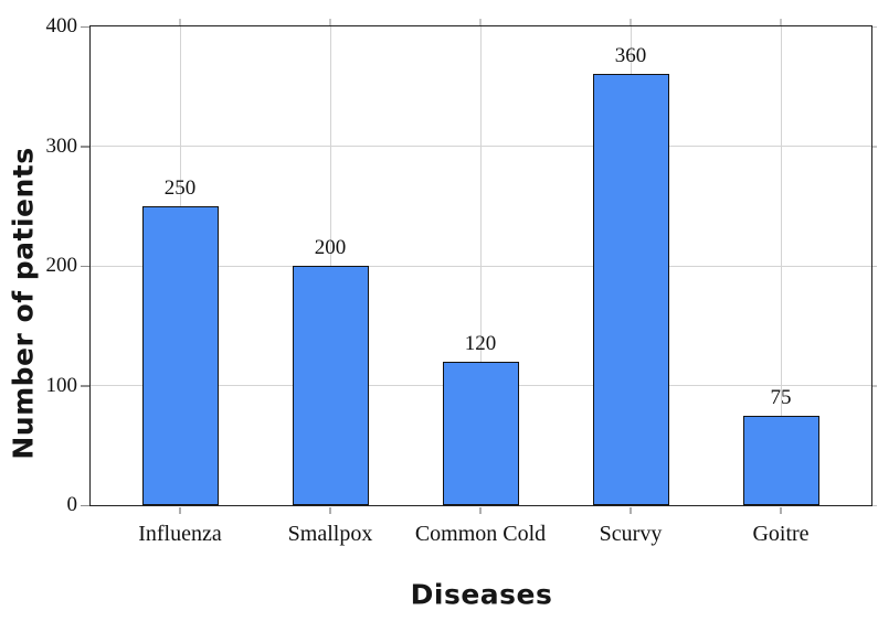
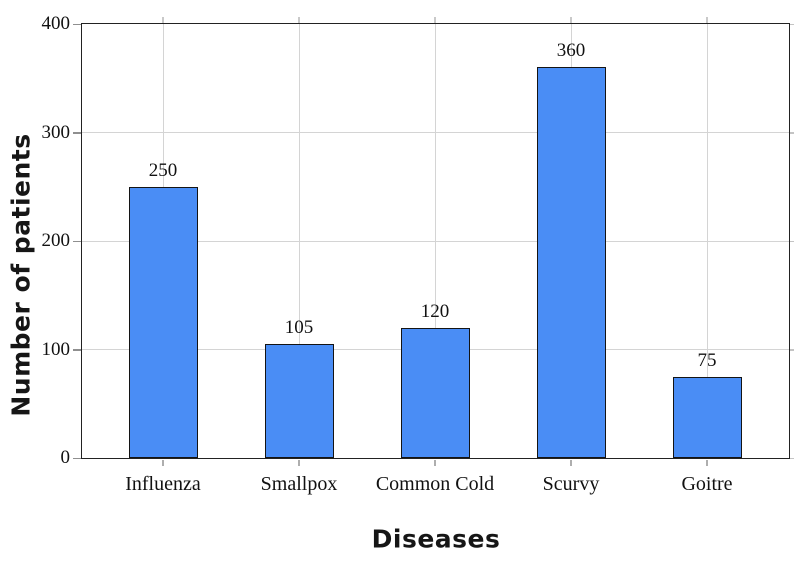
Smallpox: 200 -> 105
